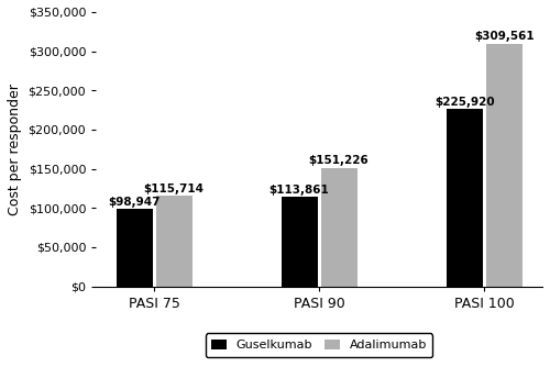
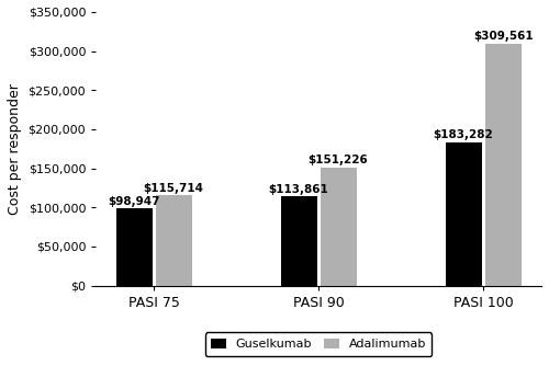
Guselkumab/PASI 100: $225,920 -> $183,282
